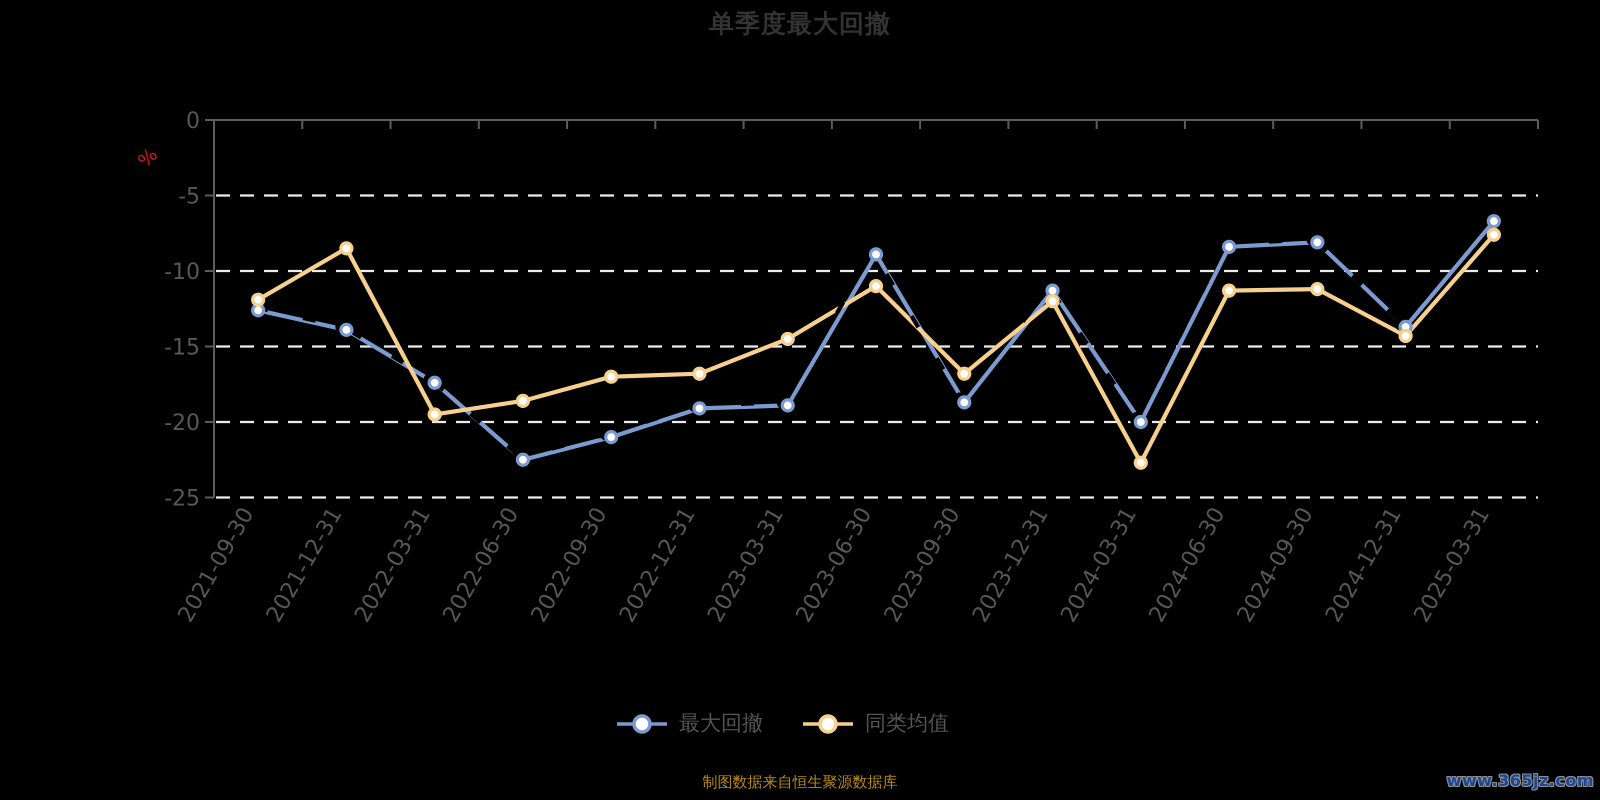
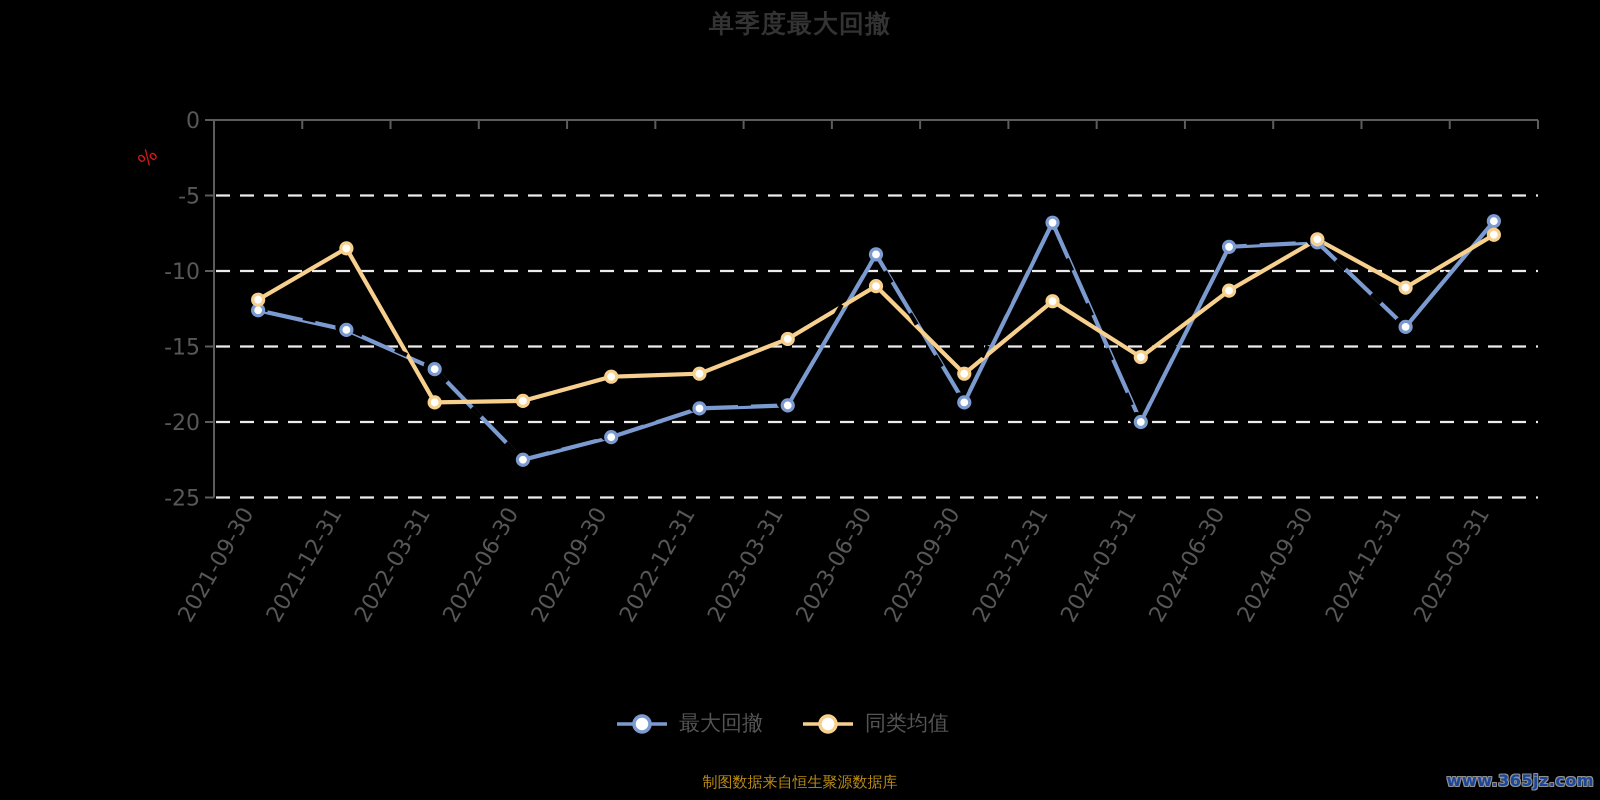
最大回撤/2022-03-31: -17.4 -> -16.5
同类均值/2022-03-31: -19.5 -> -18.7
最大回撤/2023-12-31: -11.3 -> -6.8
同类均值/2024-03-31: -22.7 -> -15.7
同类均值/2024-09-30: -11.2 -> -7.9
同类均值/2024-12-31: -14.3 -> -11.1
